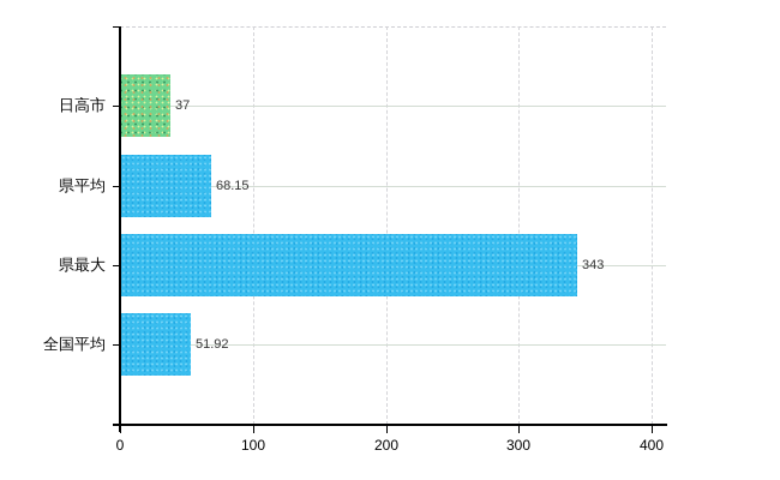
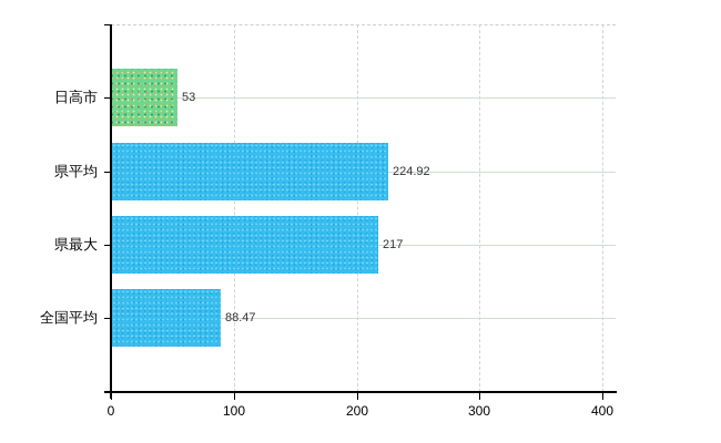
日高市: 37 -> 53
県平均: 68.15 -> 224.92
県最大: 343 -> 217
全国平均: 51.92 -> 88.47
